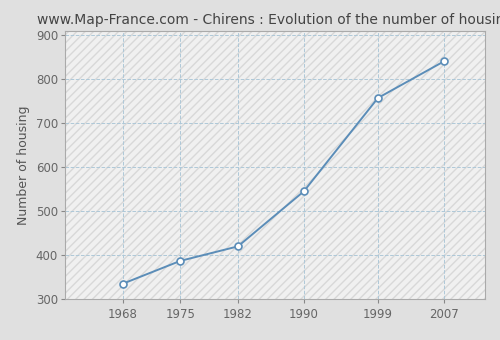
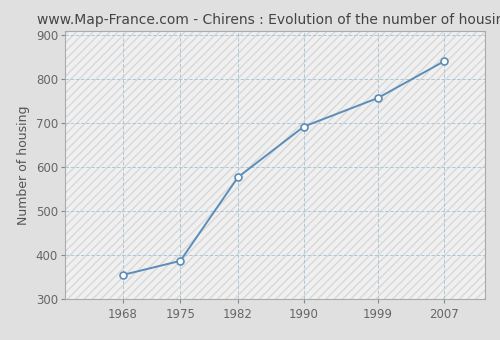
1968: 335 -> 355
1982: 420 -> 577
1990: 545 -> 692
